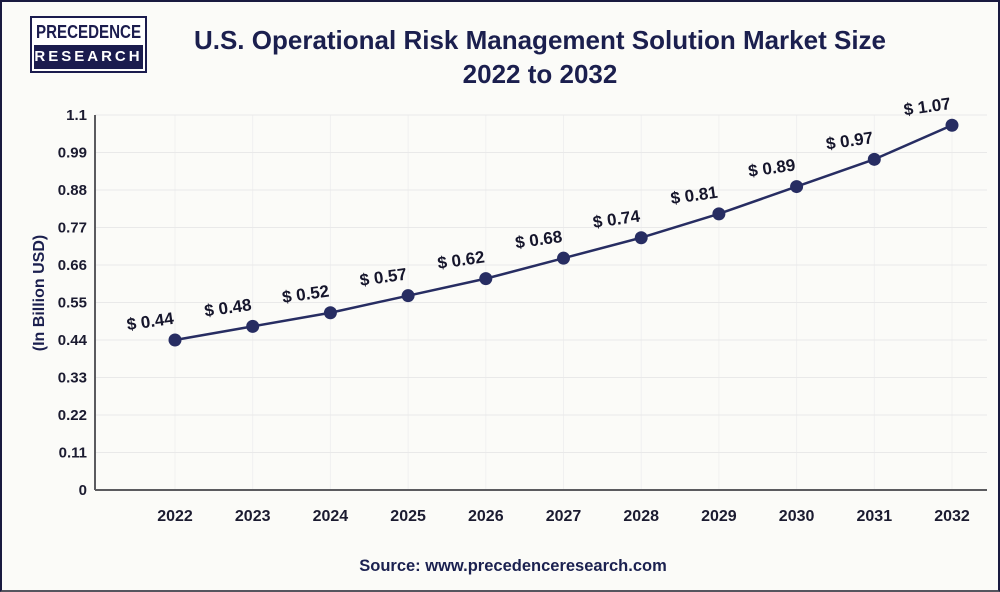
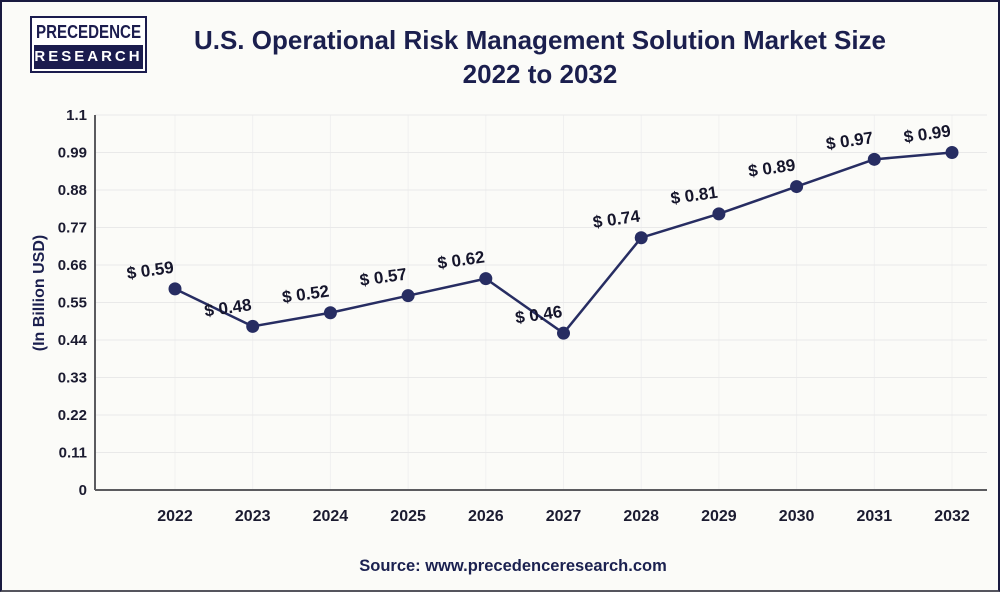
2022: 0.44 -> 0.59
2027: 0.68 -> 0.46
2032: 1.07 -> 0.99
